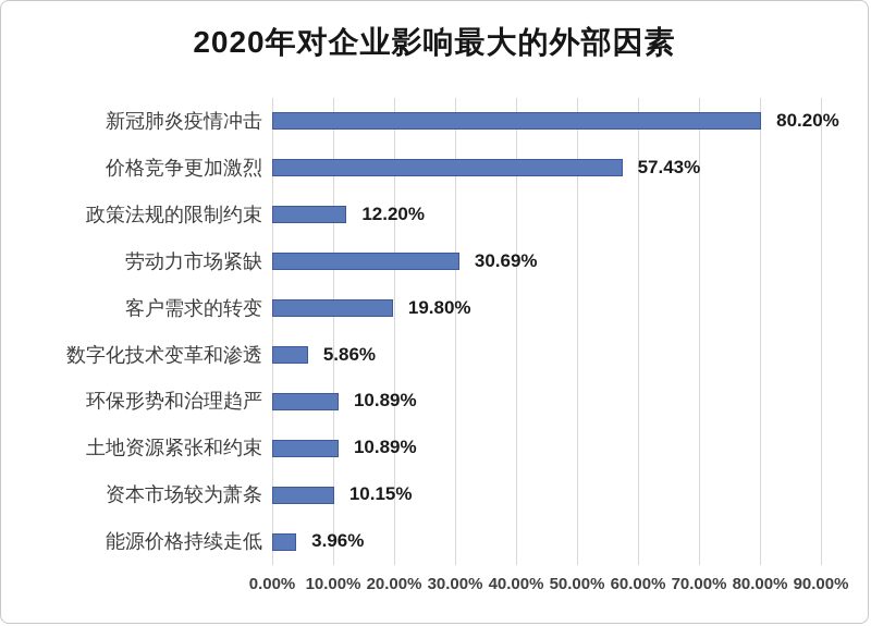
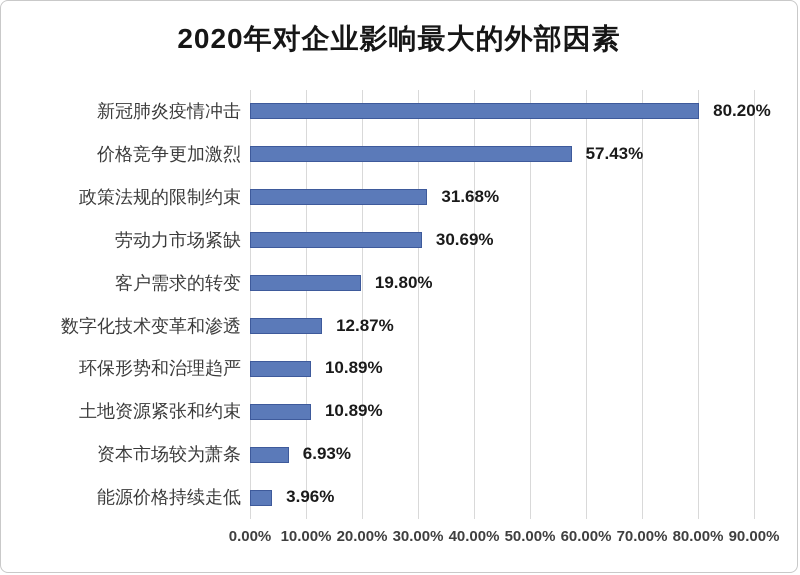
政策法规的限制约束: 12.20% -> 31.68%
数字化技术变革和渗透: 5.86% -> 12.87%
资本市场较为萧条: 10.15% -> 6.93%
